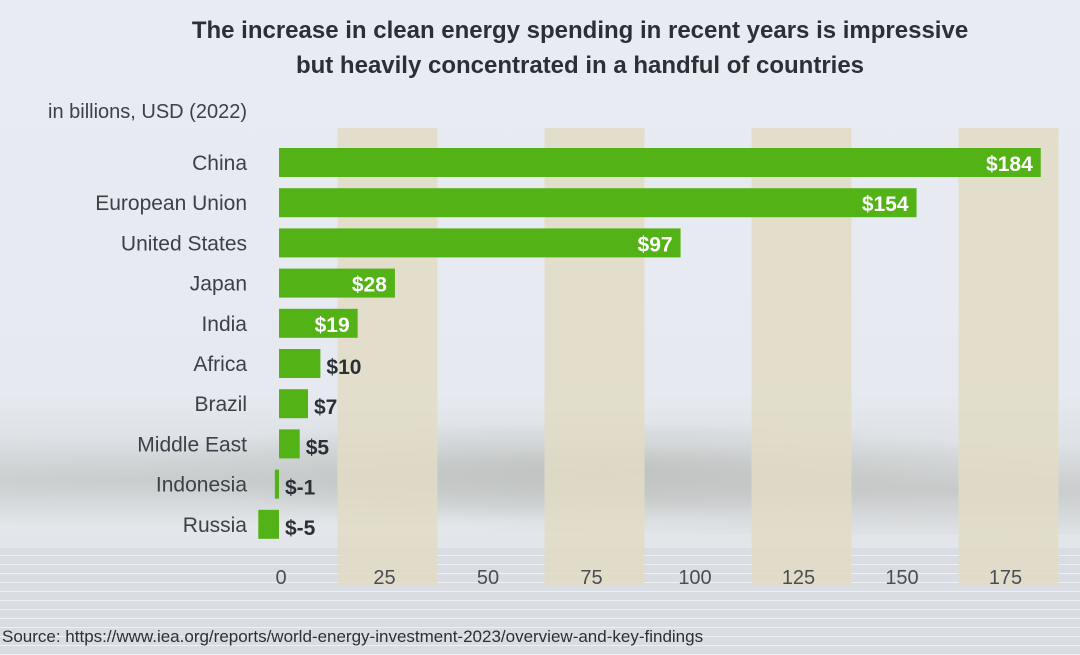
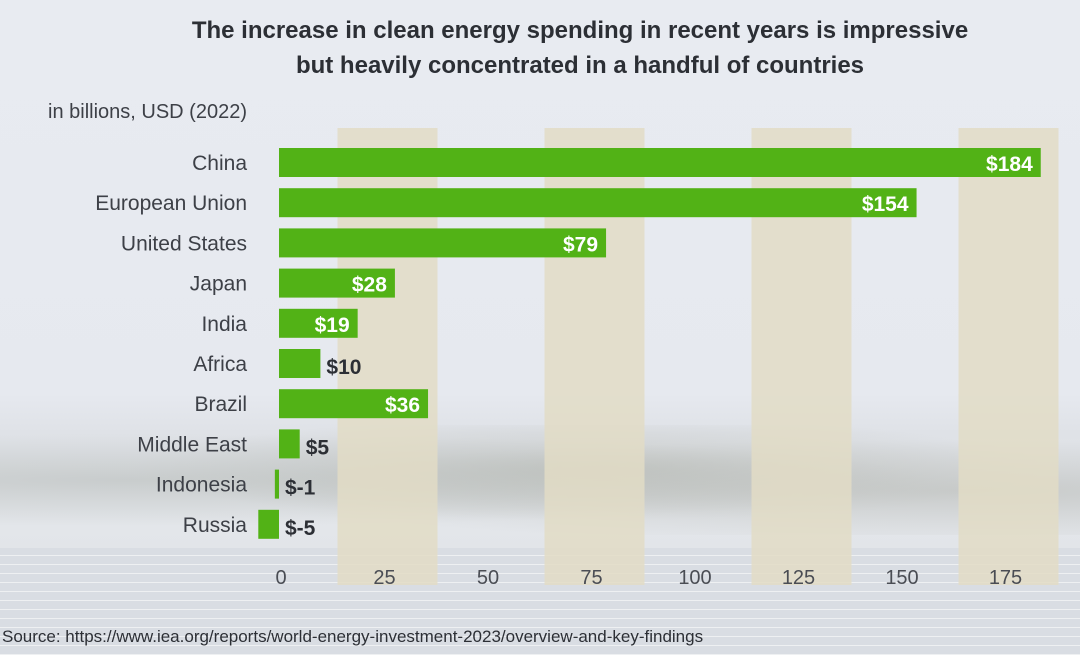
United States: $97 -> $79
Brazil: $7 -> $36
